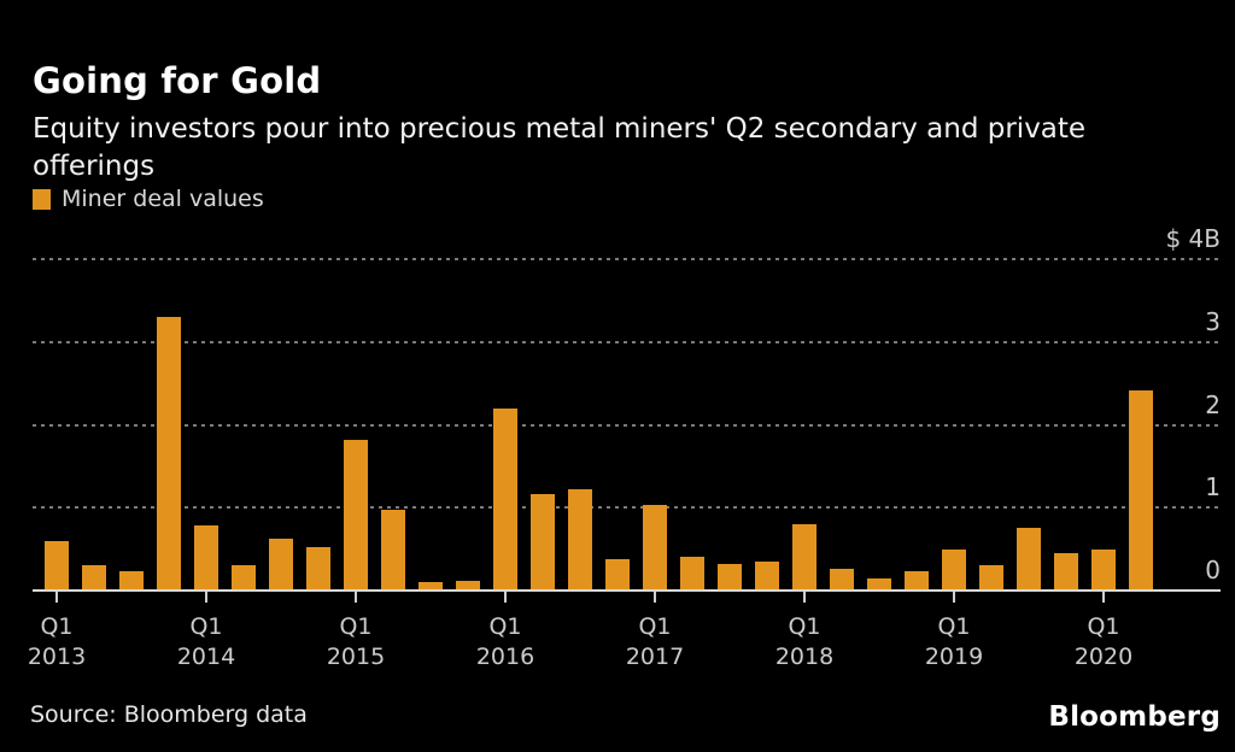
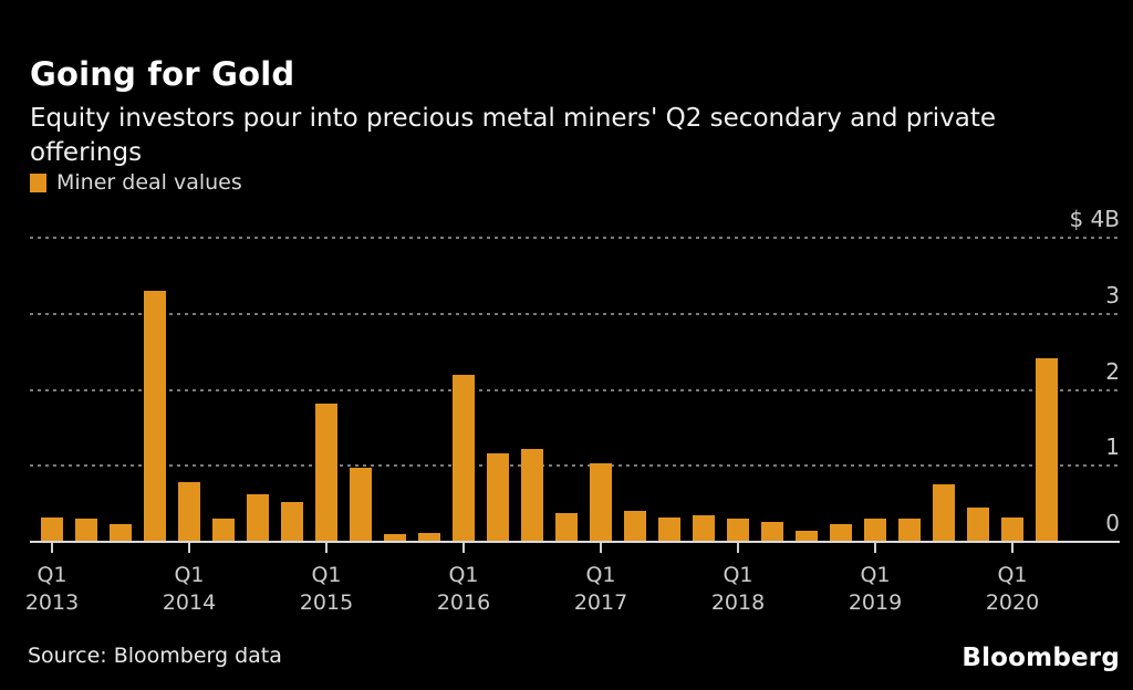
Q1 2013: 0.6 -> 0.3
Q1 2018: 0.8 -> 0.3
Q1 2019: 0.5 -> 0.3
Q1 2020: 0.5 -> 0.3
